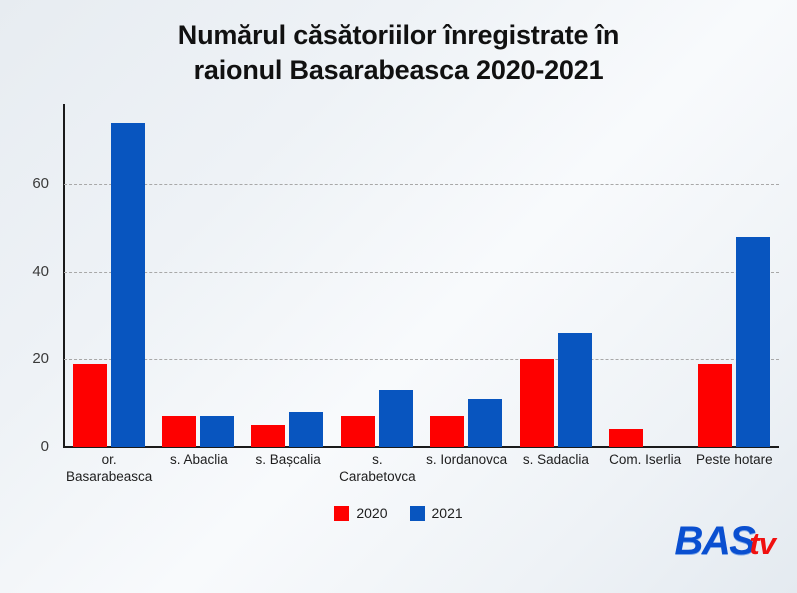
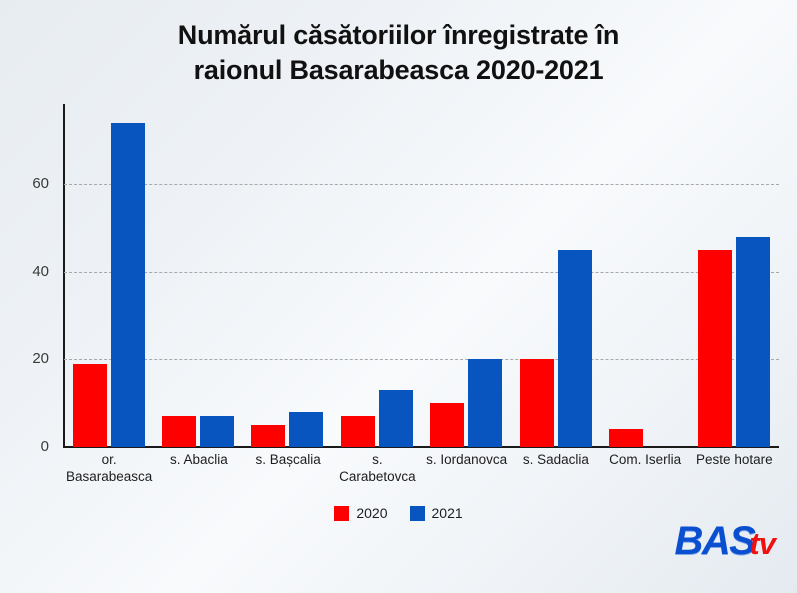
2020/s. Iordanovca: 7 -> 10
2021/s. Iordanovca: 11 -> 20
2021/s. Sadaclia: 26 -> 45
2020/Peste hotare: 19 -> 45
